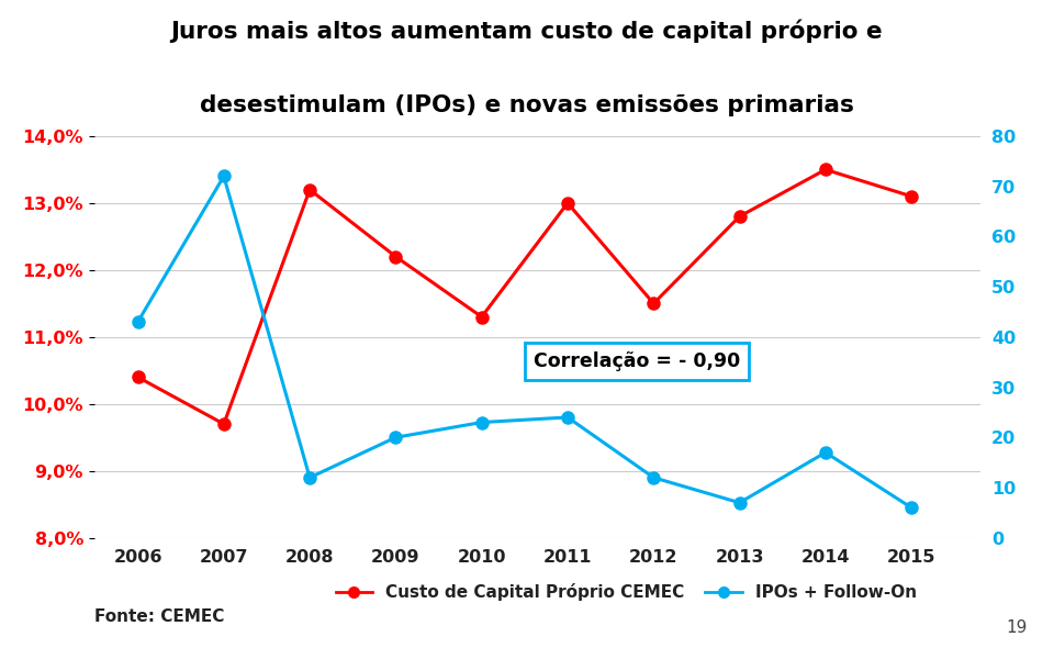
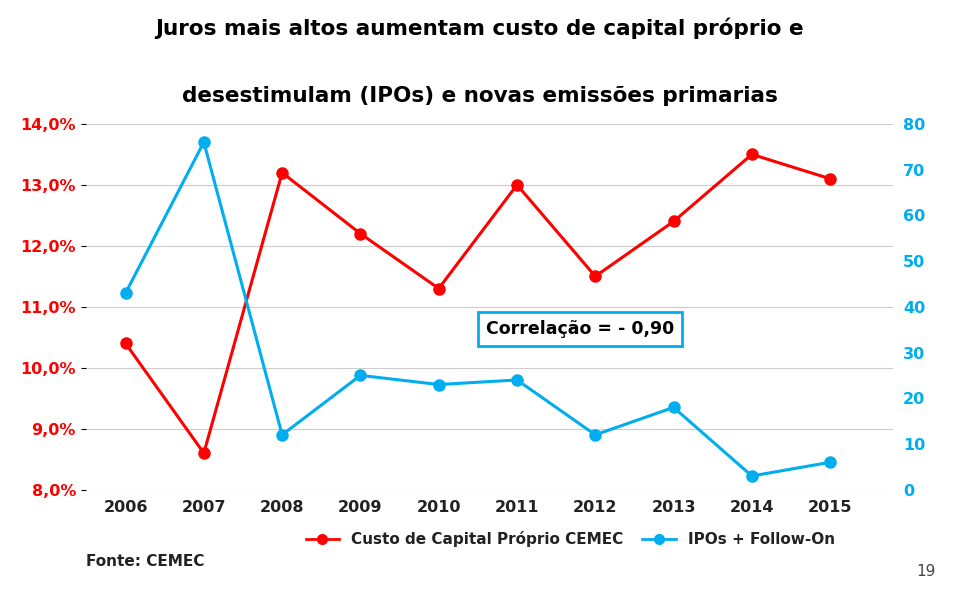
Custo de Capital Próprio CEMEC/2007: 9,7% -> 8,6%
IPOs + Follow-On/2007: 72 -> 76
IPOs + Follow-On/2009: 20 -> 25
Custo de Capital Próprio CEMEC/2013: 12,8% -> 12,4%
IPOs + Follow-On/2013: 7 -> 18
IPOs + Follow-On/2014: 17 -> 3
